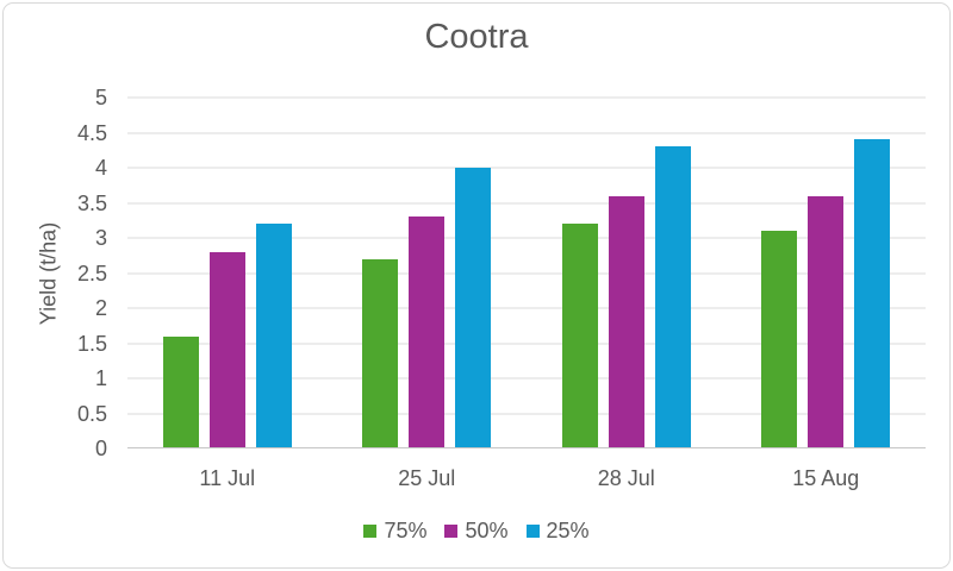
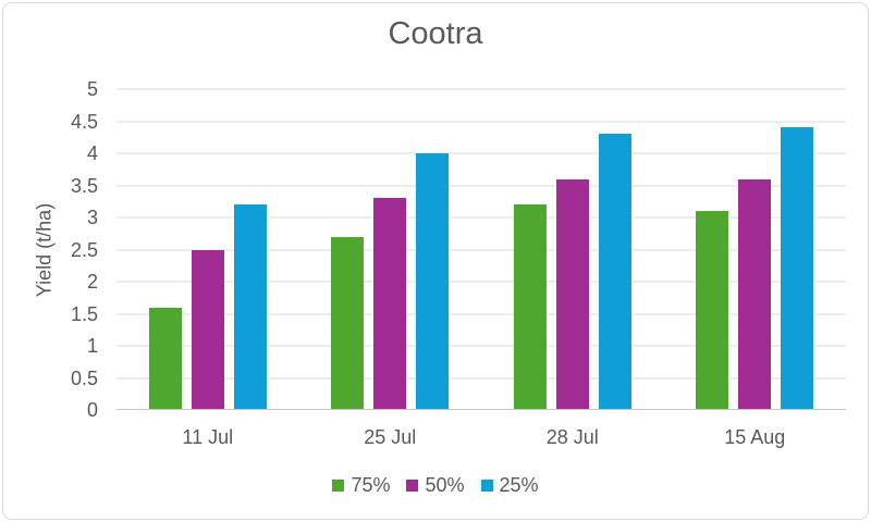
50%/11 Jul: 2.8 -> 2.5
